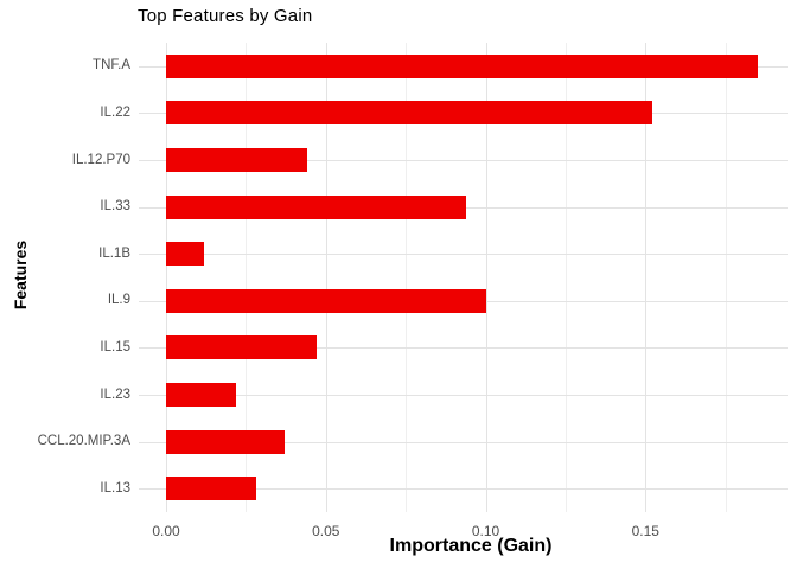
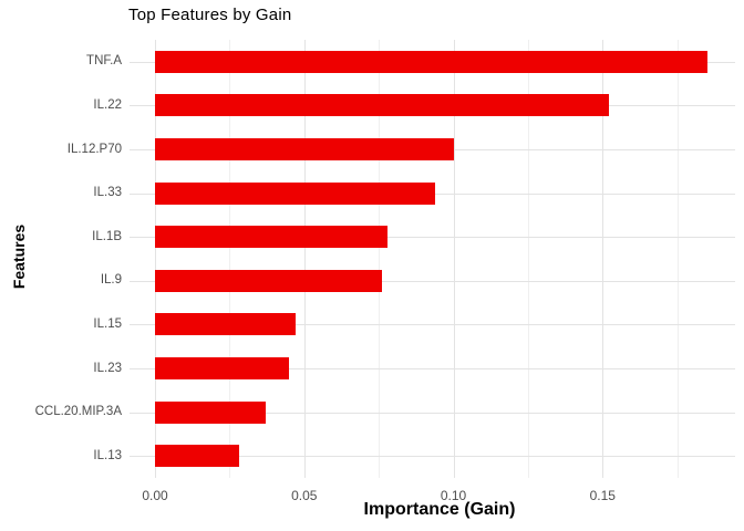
IL.12.P70: 0.044 -> 0.100
IL.1B: 0.012 -> 0.078
IL.9: 0.100 -> 0.076
IL.23: 0.022 -> 0.045
